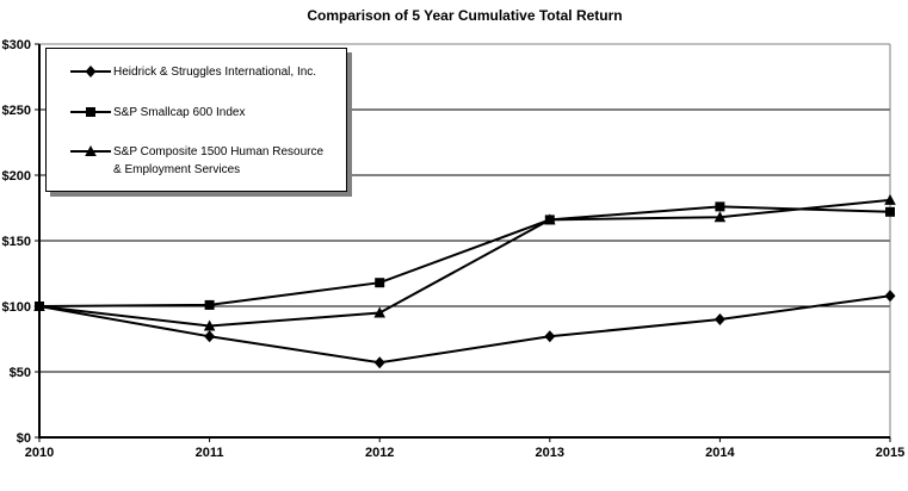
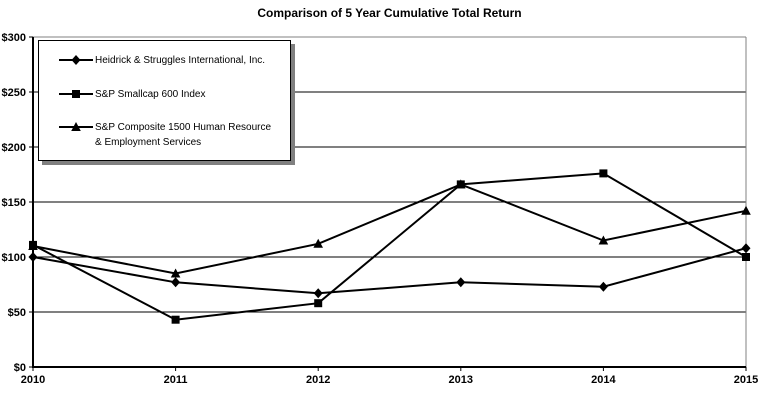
S&P Smallcap 600 Index/2010: $100 -> $111
S&P Composite 1500 Human Resource & Employment Services/2010: $100 -> $110
S&P Smallcap 600 Index/2011: $101 -> $43
Heidrick & Struggles International, Inc./2012: $57 -> $67
S&P Smallcap 600 Index/2012: $118 -> $58
S&P Composite 1500 Human Resource & Employment Services/2012: $95 -> $112
Heidrick & Struggles International, Inc./2014: $90 -> $73
S&P Composite 1500 Human Resource & Employment Services/2014: $168 -> $115
S&P Smallcap 600 Index/2015: $172 -> $100
S&P Composite 1500 Human Resource & Employment Services/2015: $181 -> $142
